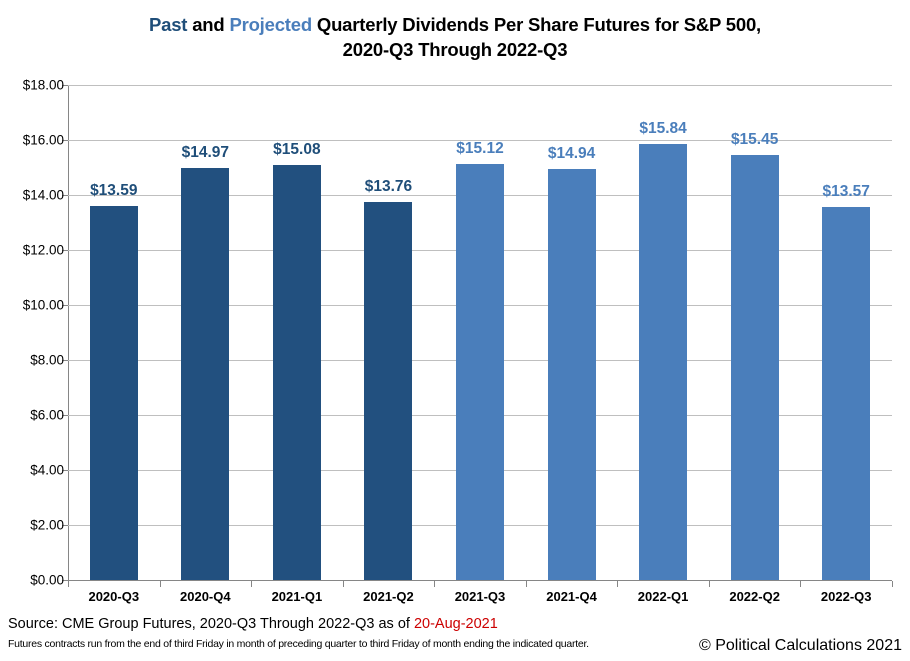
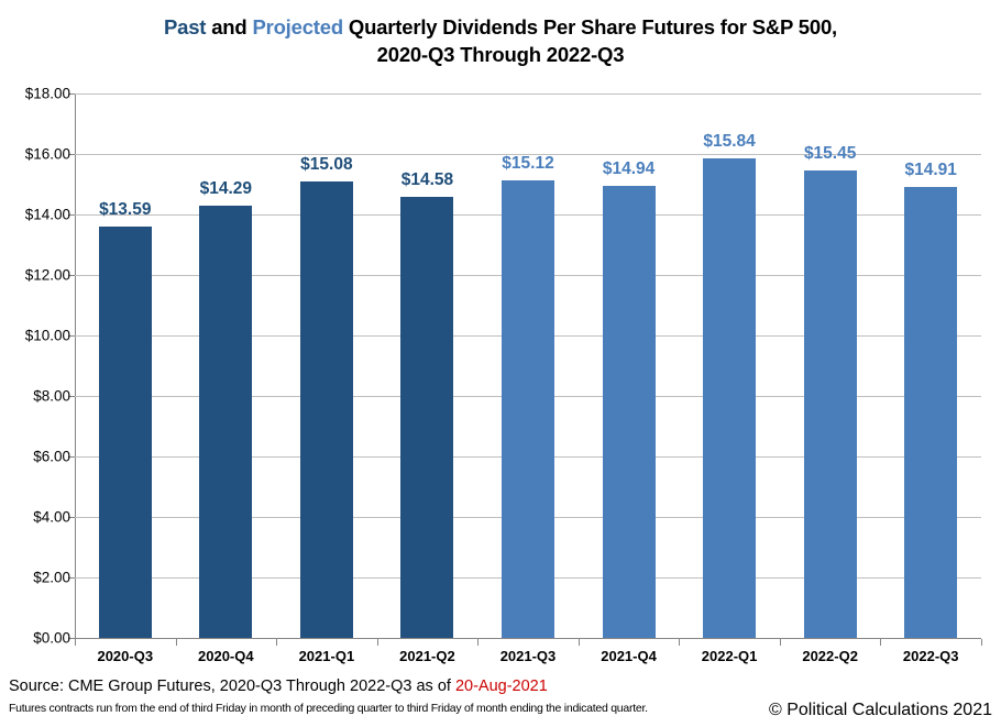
2020-Q4: $14.97 -> $14.29
2021-Q2: $13.76 -> $14.58
2022-Q3: $13.57 -> $14.91
